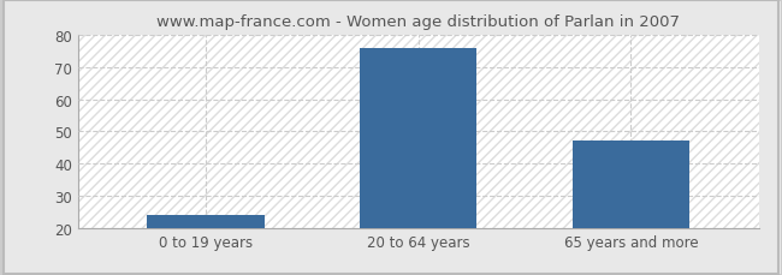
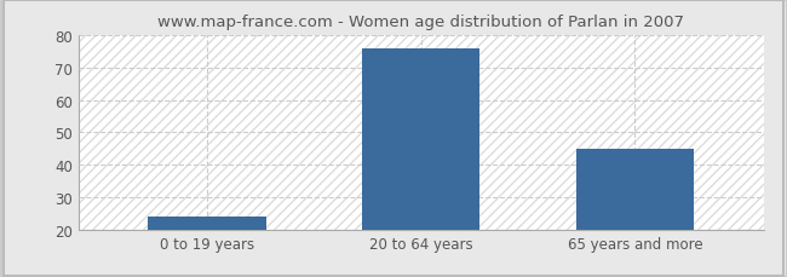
65 years and more: 47 -> 45
